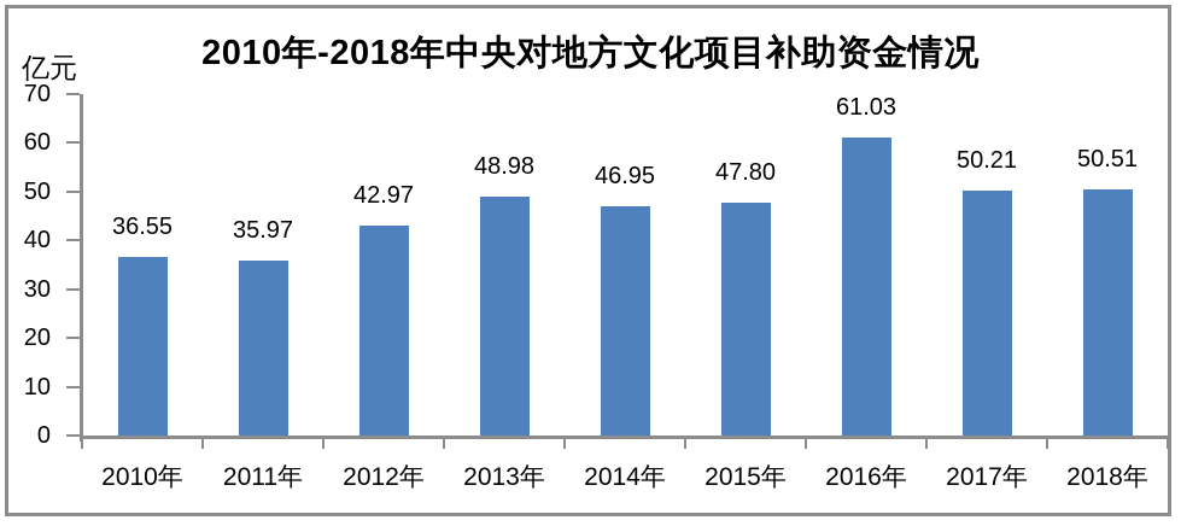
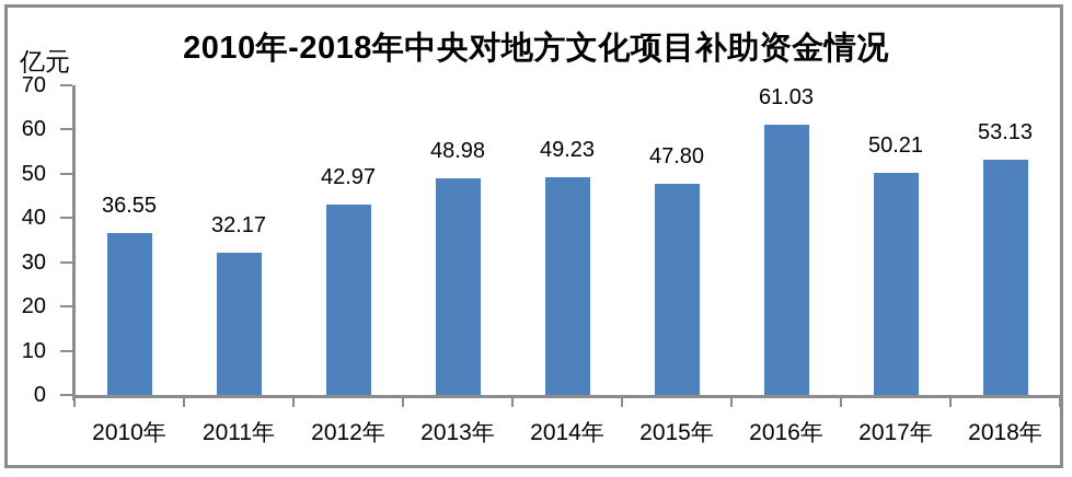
2011年: 35.97 -> 32.17
2014年: 46.95 -> 49.23
2018年: 50.51 -> 53.13
